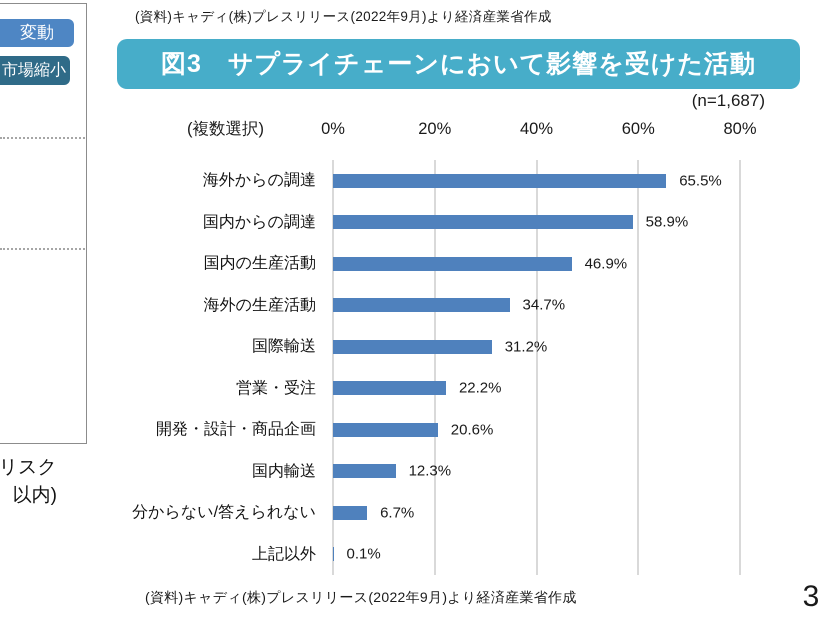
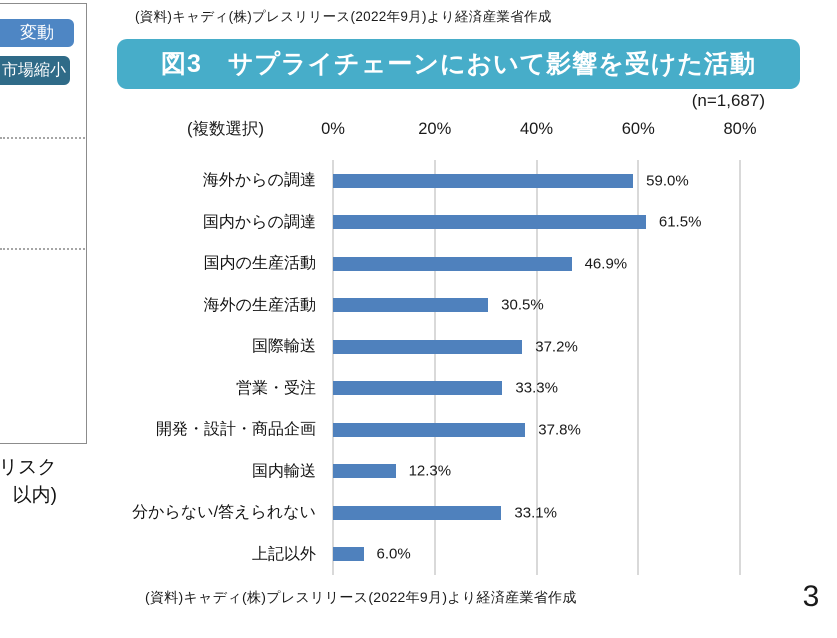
海外からの調達: 65.5% -> 59.0%
国内からの調達: 58.9% -> 61.5%
海外の生産活動: 34.7% -> 30.5%
国際輸送: 31.2% -> 37.2%
営業・受注: 22.2% -> 33.3%
開発・設計・商品企画: 20.6% -> 37.8%
分からない/答えられない: 6.7% -> 33.1%
上記以外: 0.1% -> 6.0%
